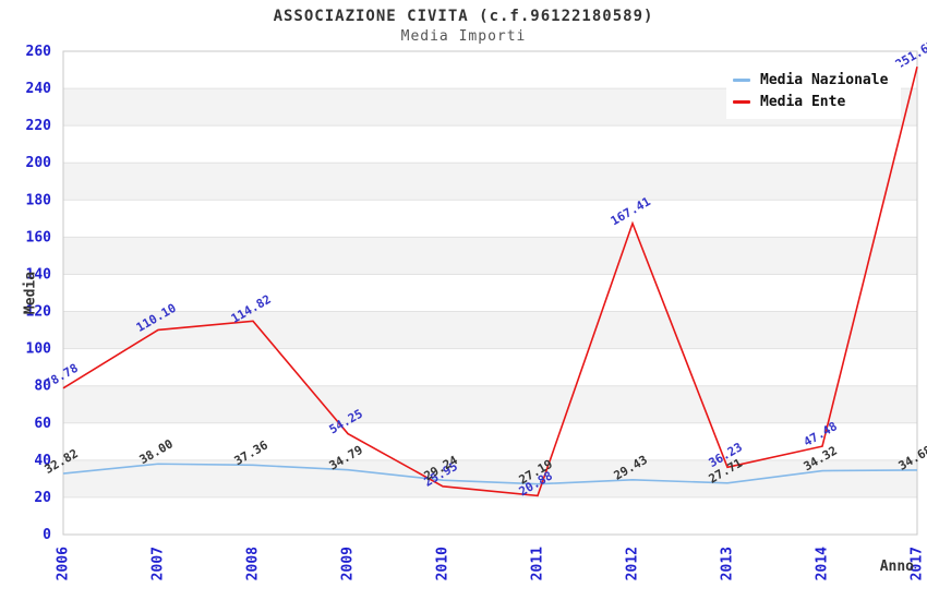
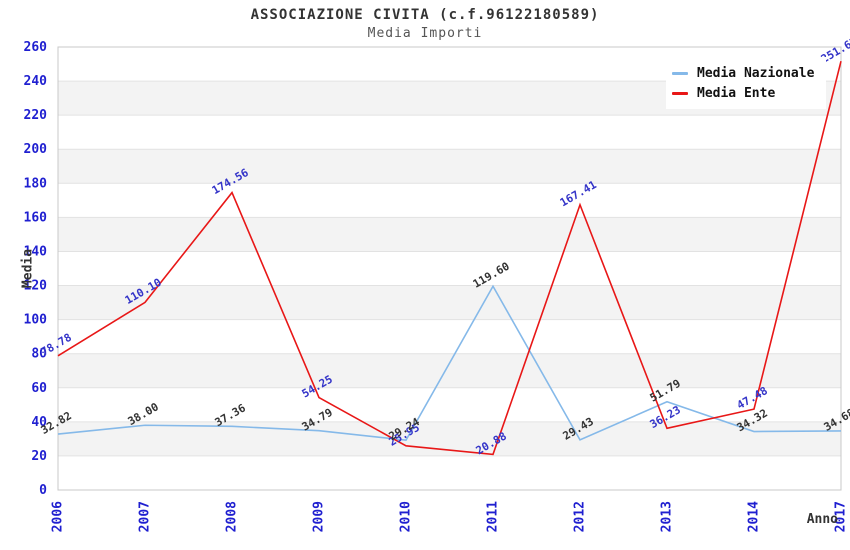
Media Ente/2008: 114.82 -> 174.56
Media Nazionale/2011: 27.19 -> 119.60
Media Nazionale/2013: 27.71 -> 51.79
